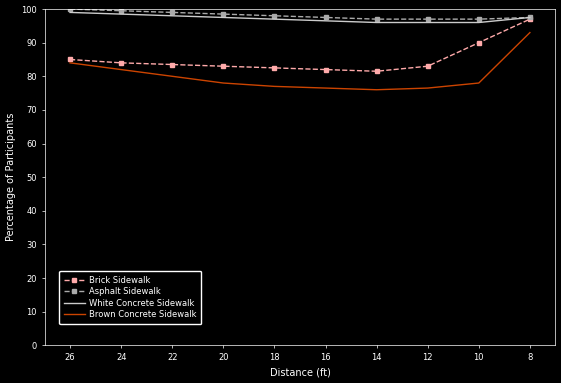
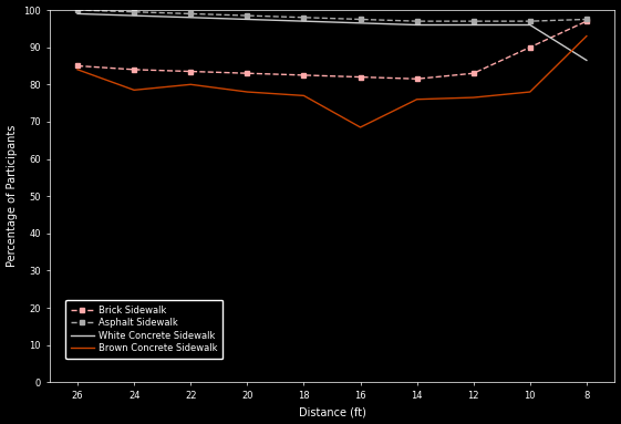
Brown Concrete Sidewalk/24: 82.0 -> 78.5
Brown Concrete Sidewalk/16: 76.5 -> 68.5
White Concrete Sidewalk/8: 97.5 -> 86.5
